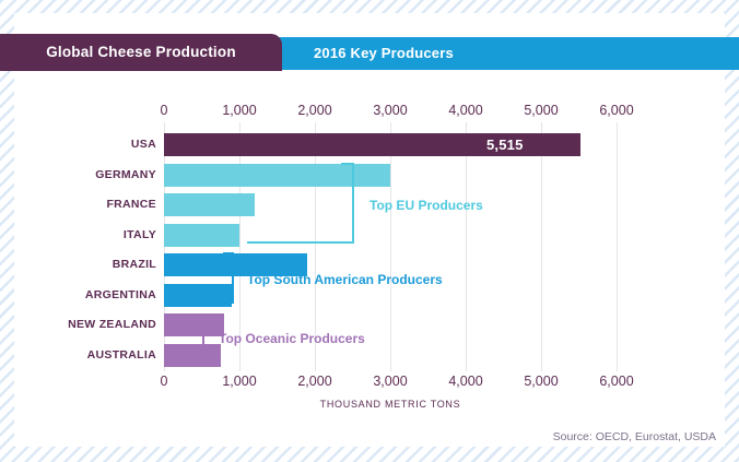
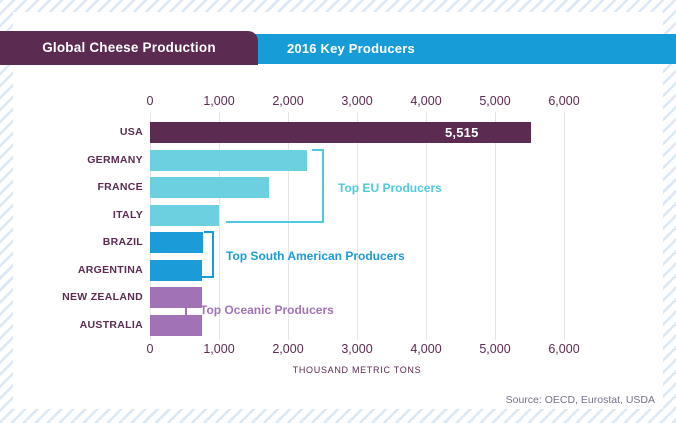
GERMANY: 3000 -> 2300
FRANCE: 1200 -> 1700
BRAZIL: 1900 -> 800
ARGENTINA: 900 -> 500
NEW ZEALAND: 800 -> 400
